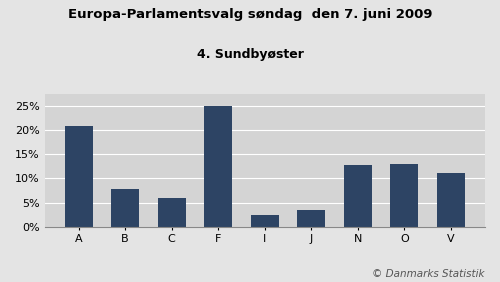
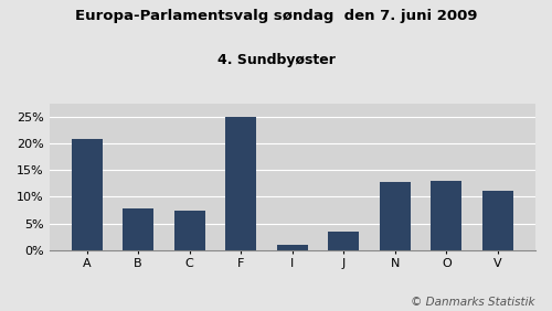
C: 6.0% -> 7.5%
I: 2.5% -> 1.0%
